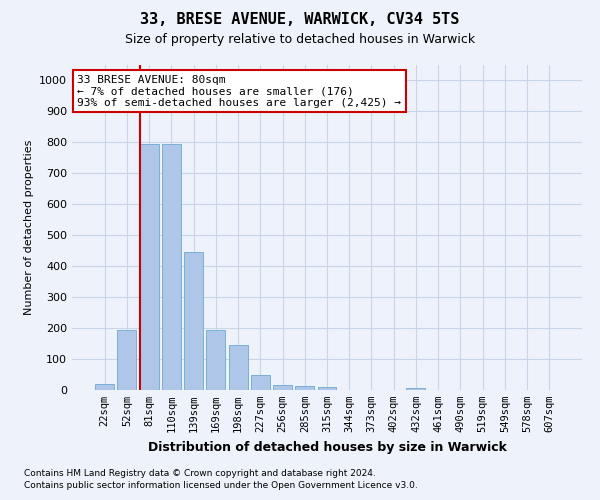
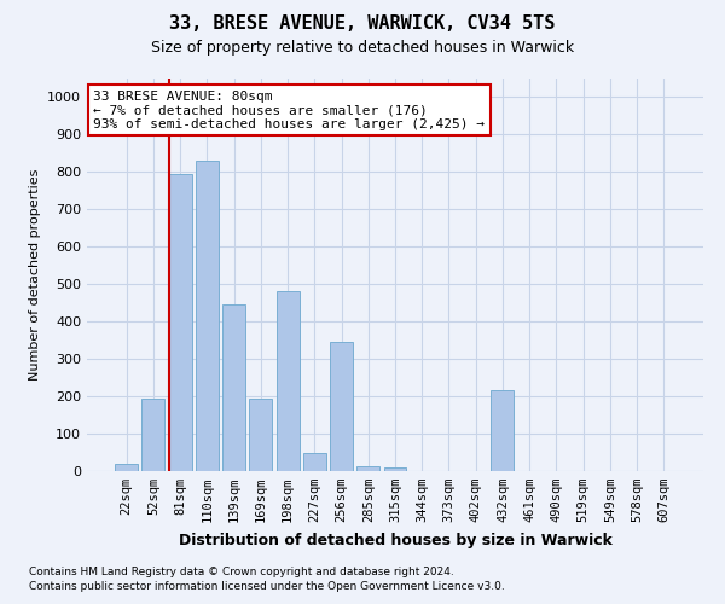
110sqm: 795 -> 830
198sqm: 145 -> 480
256sqm: 15 -> 345
432sqm: 8 -> 215
